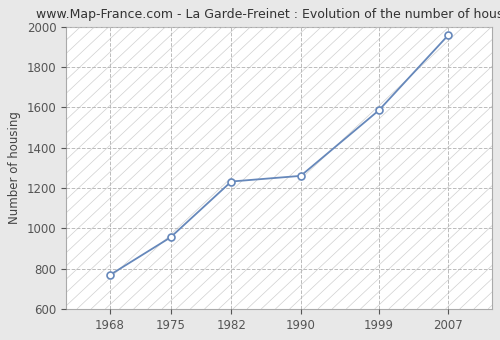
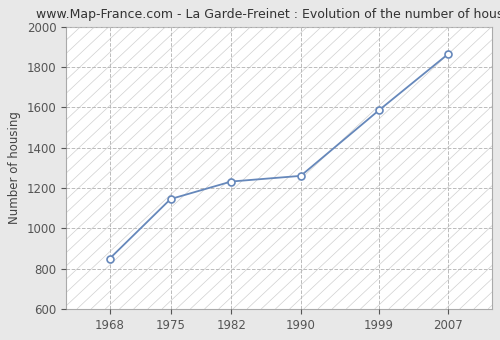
1968: 768 -> 850
1975: 955 -> 1145
2007: 1958 -> 1865
